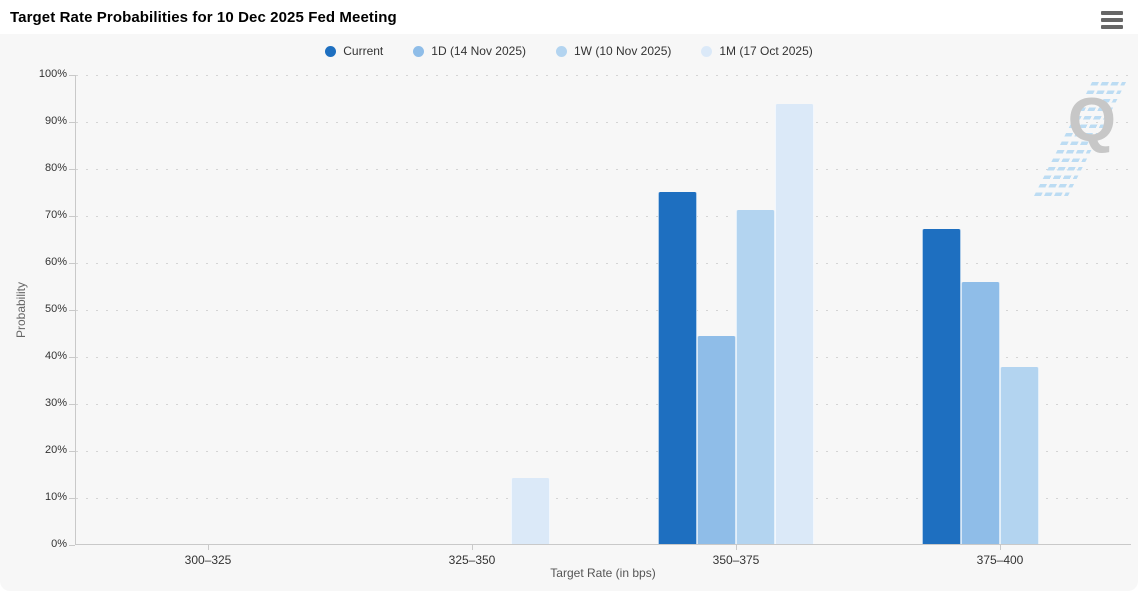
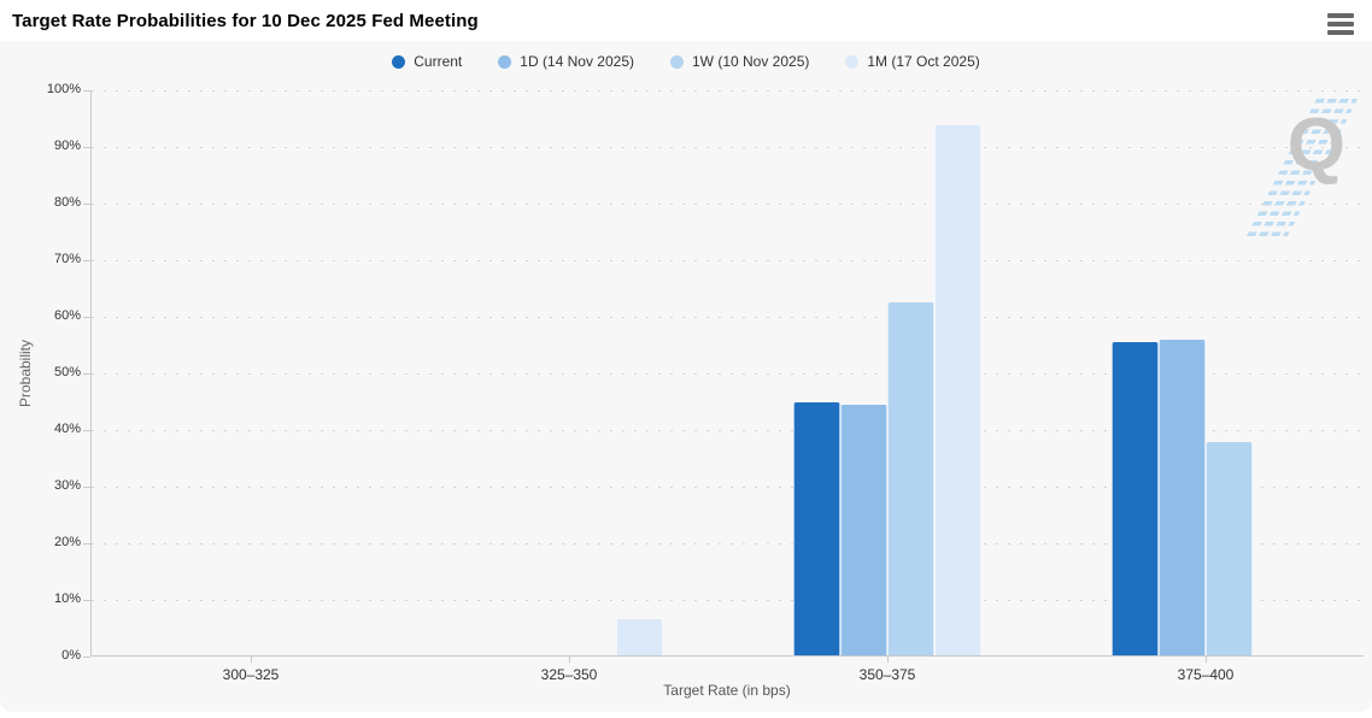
1M (17 Oct 2025)/325–350: 14% -> 6%
Current/350–375: 75% -> 45%
1W (10 Nov 2025)/350–375: 71% -> 62%
Current/375–400: 67% -> 55%
